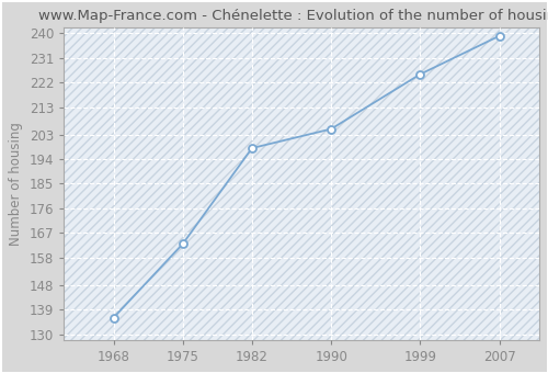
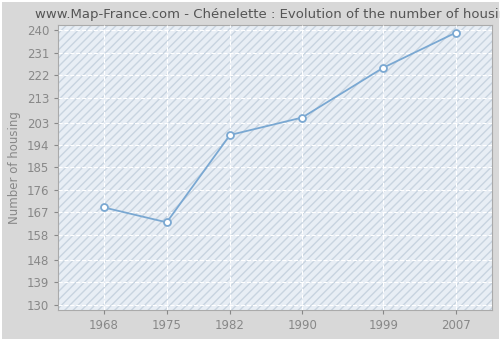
1968: 136 -> 169
